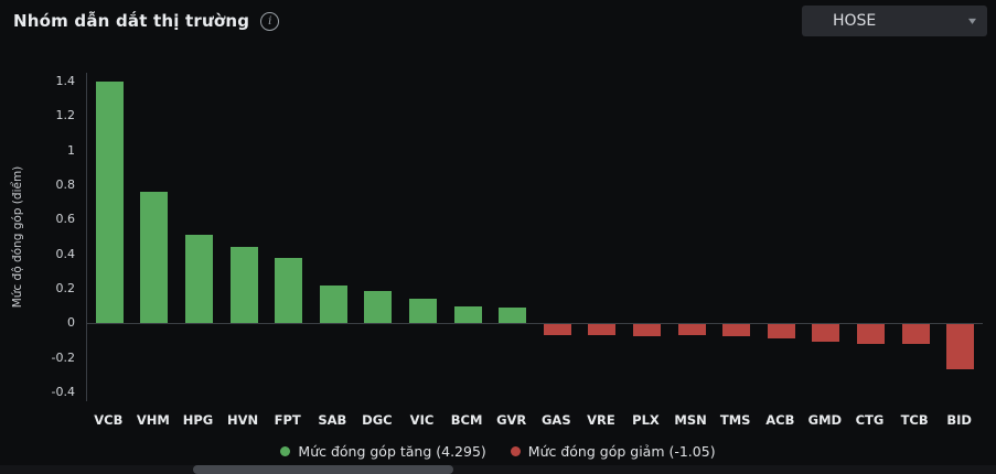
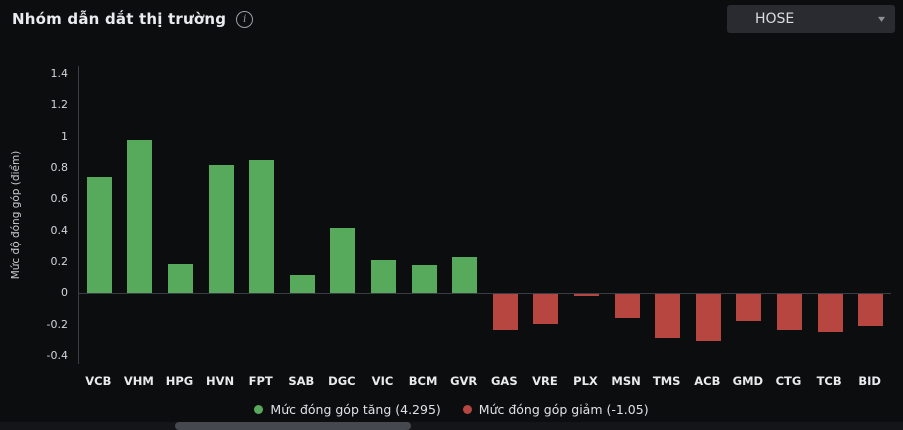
VCB: 1.40 -> 0.74
VHM: 0.76 -> 0.98
HPG: 0.51 -> 0.19
HVN: 0.44 -> 0.82
FPT: 0.38 -> 0.85
SAB: 0.22 -> 0.12
DGC: 0.19 -> 0.42
VIC: 0.14 -> 0.21
BCM: 0.10 -> 0.18
GVR: 0.09 -> 0.23
GAS: -0.06 -> -0.23
VRE: -0.06 -> -0.19
PLX: -0.07 -> -0.01
MSN: -0.06 -> -0.15
TMS: -0.07 -> -0.28
ACB: -0.08 -> -0.30
GMD: -0.10 -> -0.17
CTG: -0.11 -> -0.23
TCB: -0.11 -> -0.24
BID: -0.26 -> -0.20
